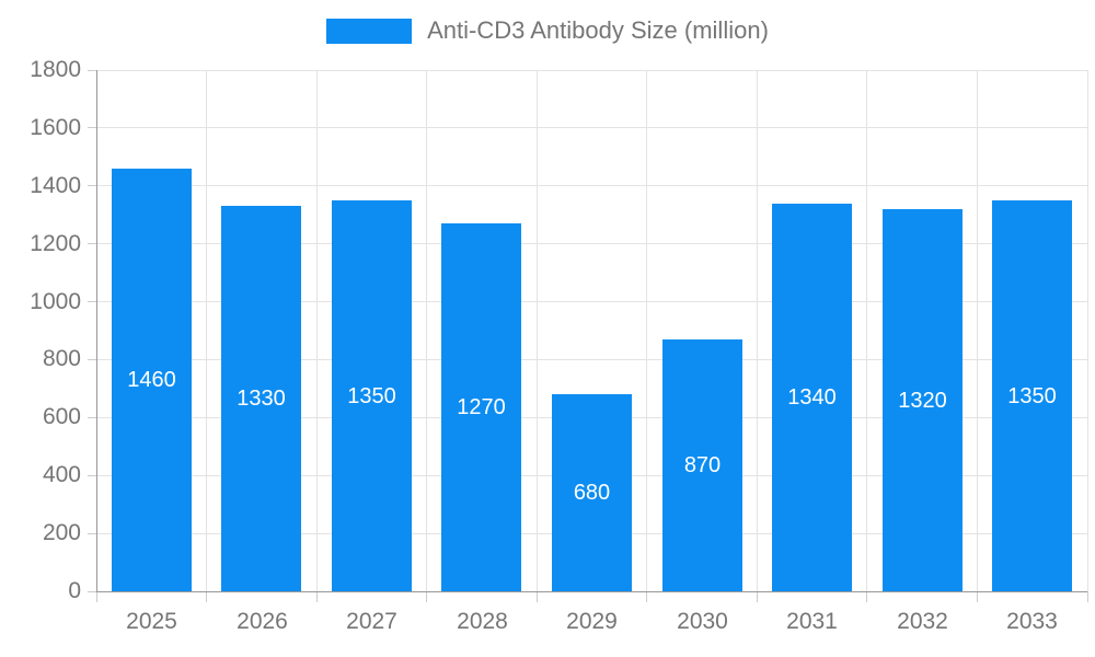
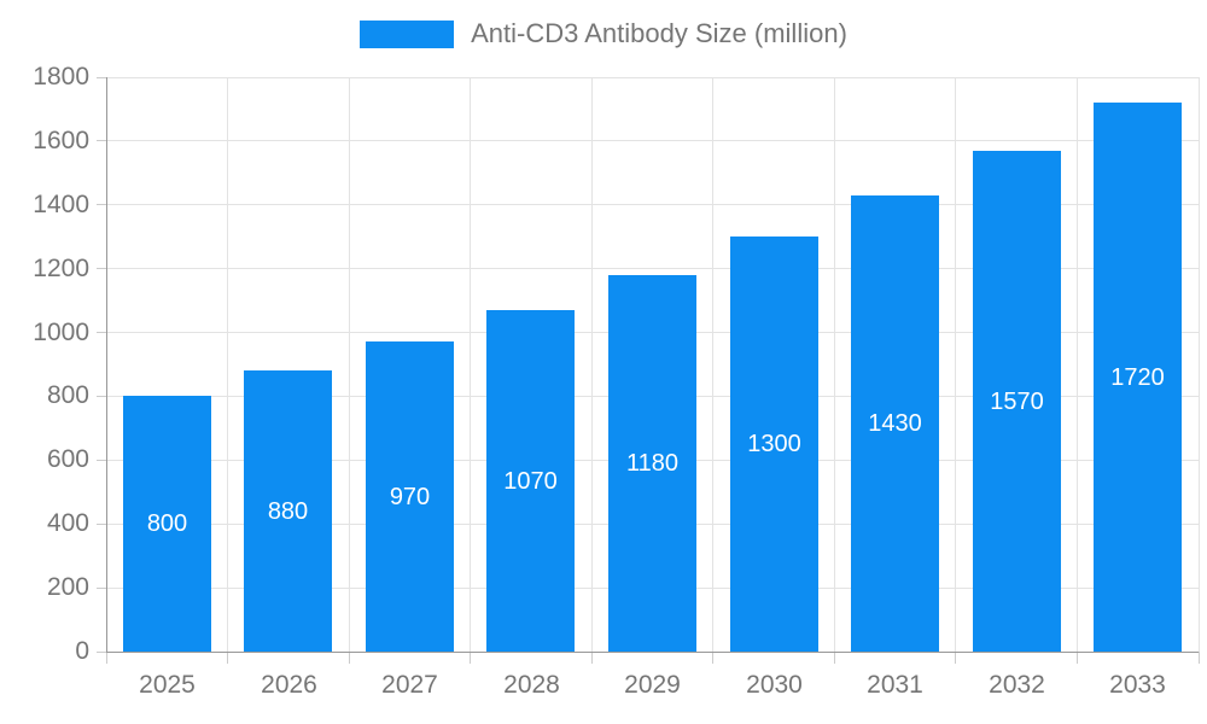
2025: 1460 -> 800
2026: 1330 -> 880
2027: 1350 -> 970
2028: 1270 -> 1070
2029: 680 -> 1180
2030: 870 -> 1300
2031: 1340 -> 1430
2032: 1320 -> 1570
2033: 1350 -> 1720
